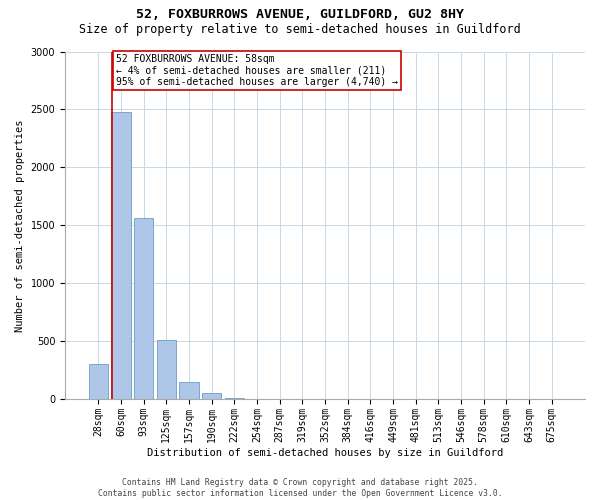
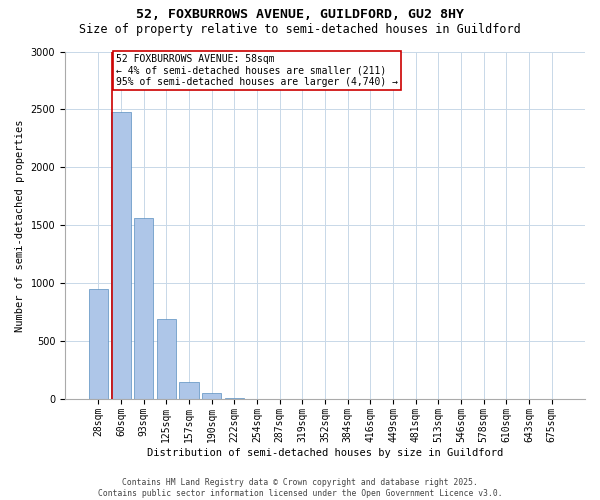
28sqm: 300 -> 950
125sqm: 510 -> 690
